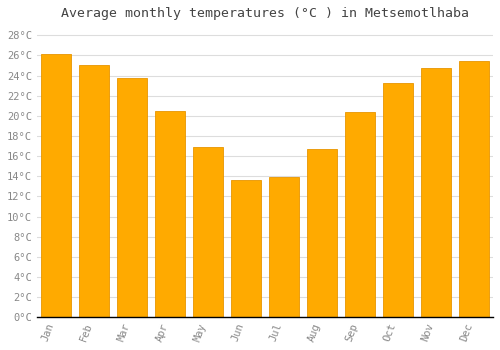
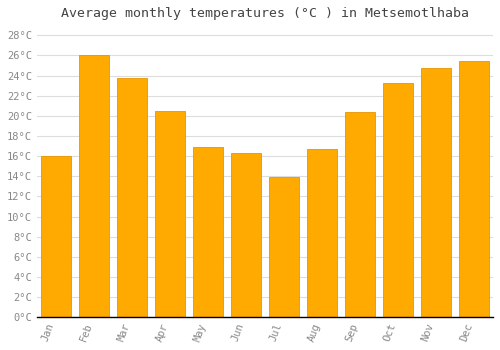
Jan: 26.1°C -> 16.0°C
Feb: 25.1°C -> 26.0°C
Jun: 13.6°C -> 16.3°C
